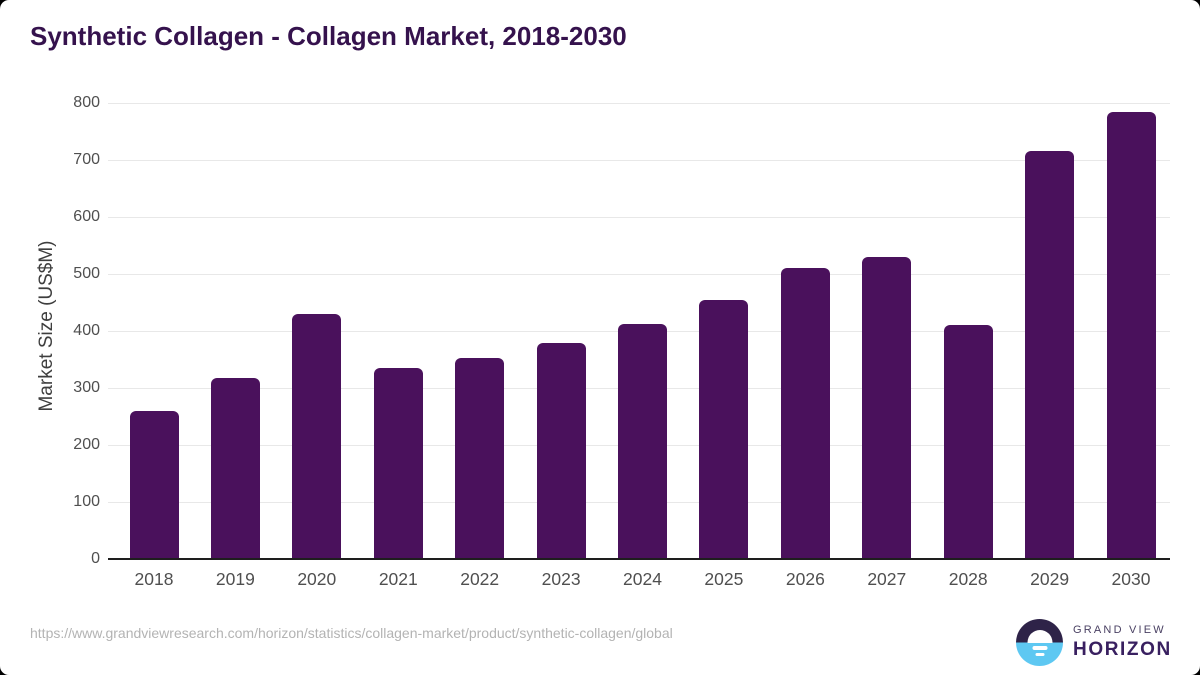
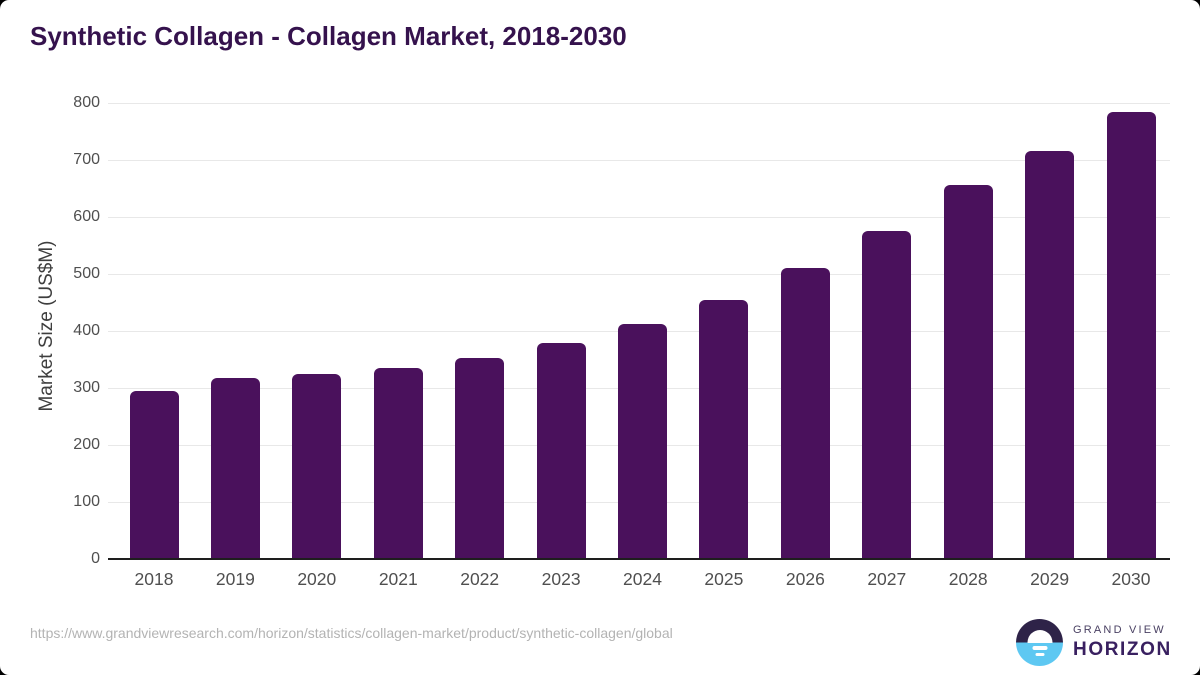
2018: 260 -> 300
2020: 430 -> 320
2027: 530 -> 580
2028: 410 -> 660
